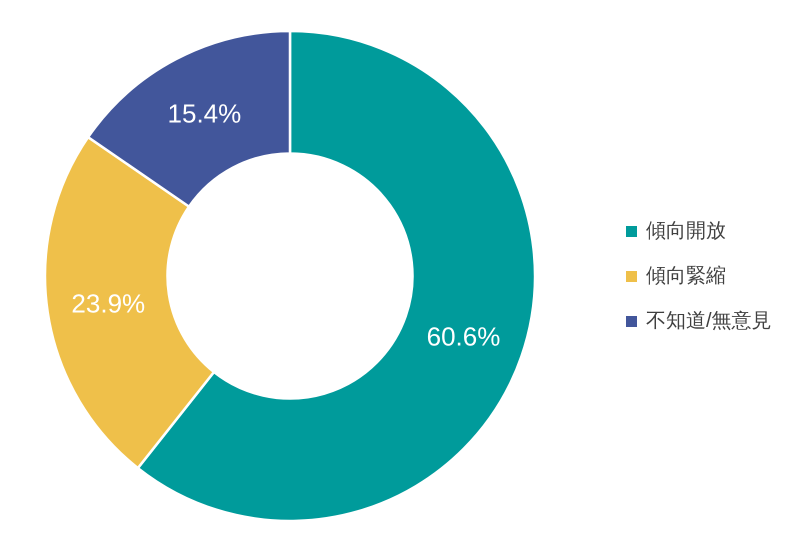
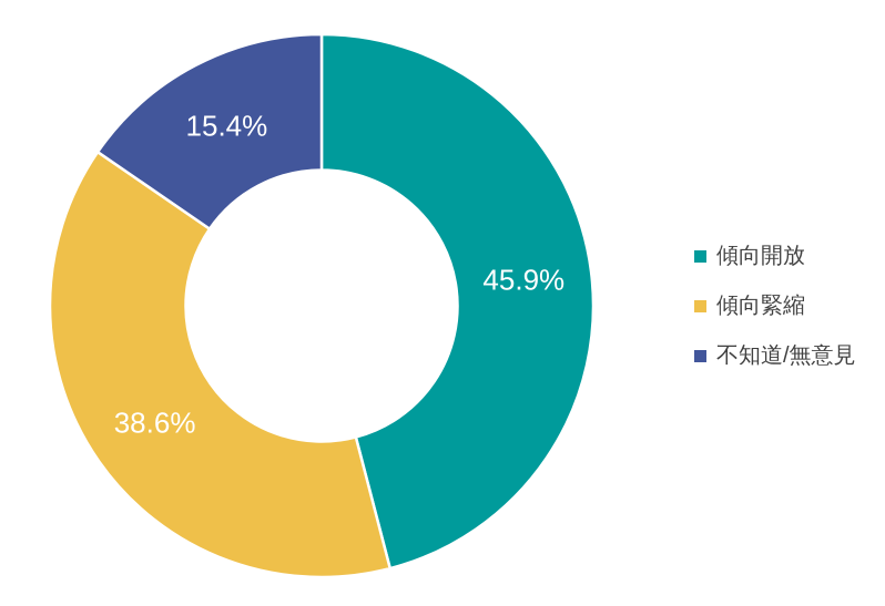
傾向開放: 60.6% -> 45.9%
傾向緊縮: 23.9% -> 38.6%
